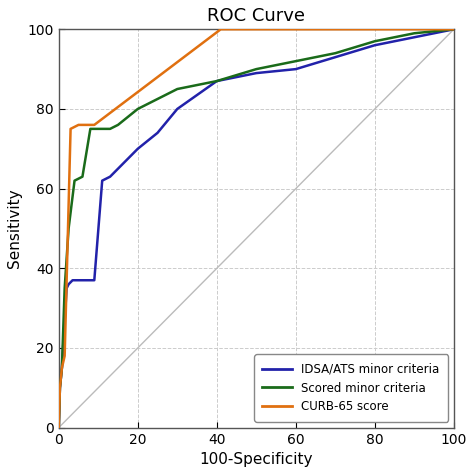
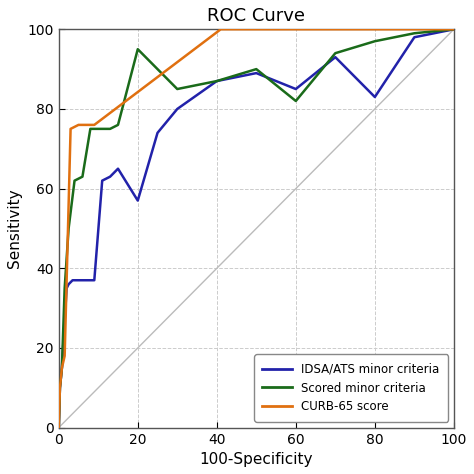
IDSA/ATS minor criteria/20: 70 -> 57
Scored minor criteria/20: 80 -> 95
IDSA/ATS minor criteria/60: 90 -> 85
Scored minor criteria/60: 92 -> 82
IDSA/ATS minor criteria/80: 96 -> 83
